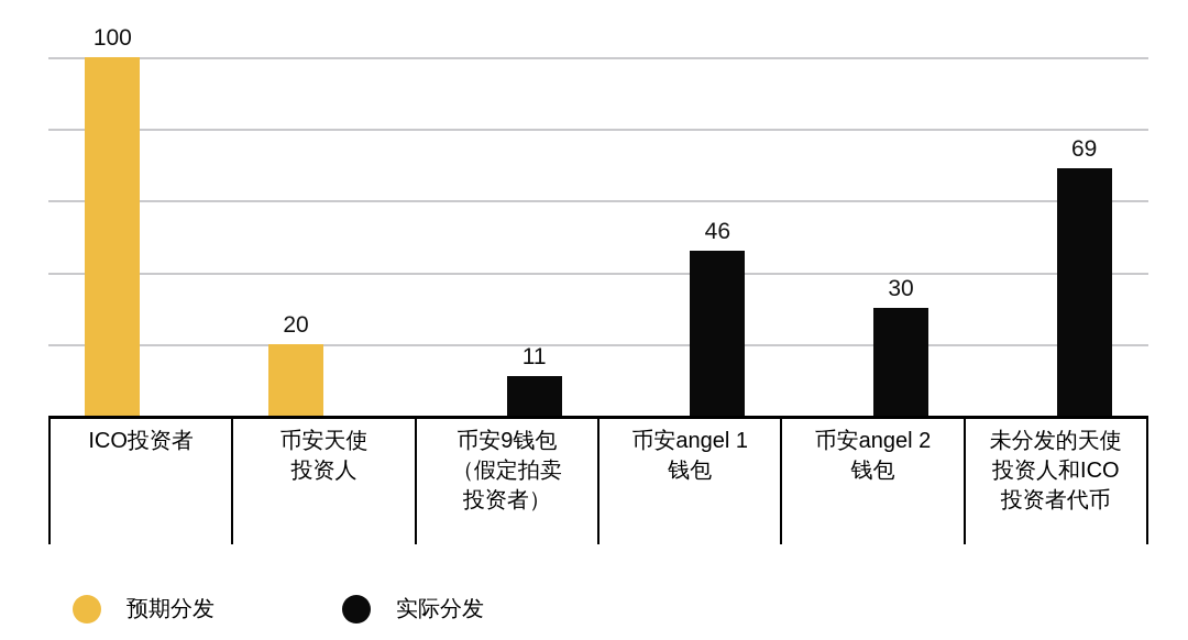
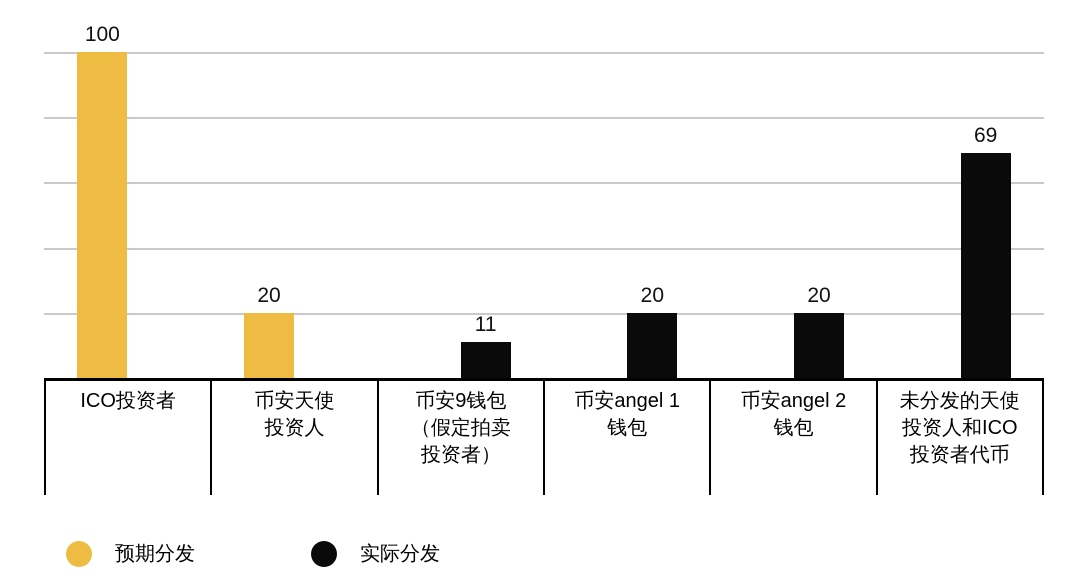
实际分发/币安angel 1钱包: 46 -> 20
实际分发/币安angel 2钱包: 30 -> 20
